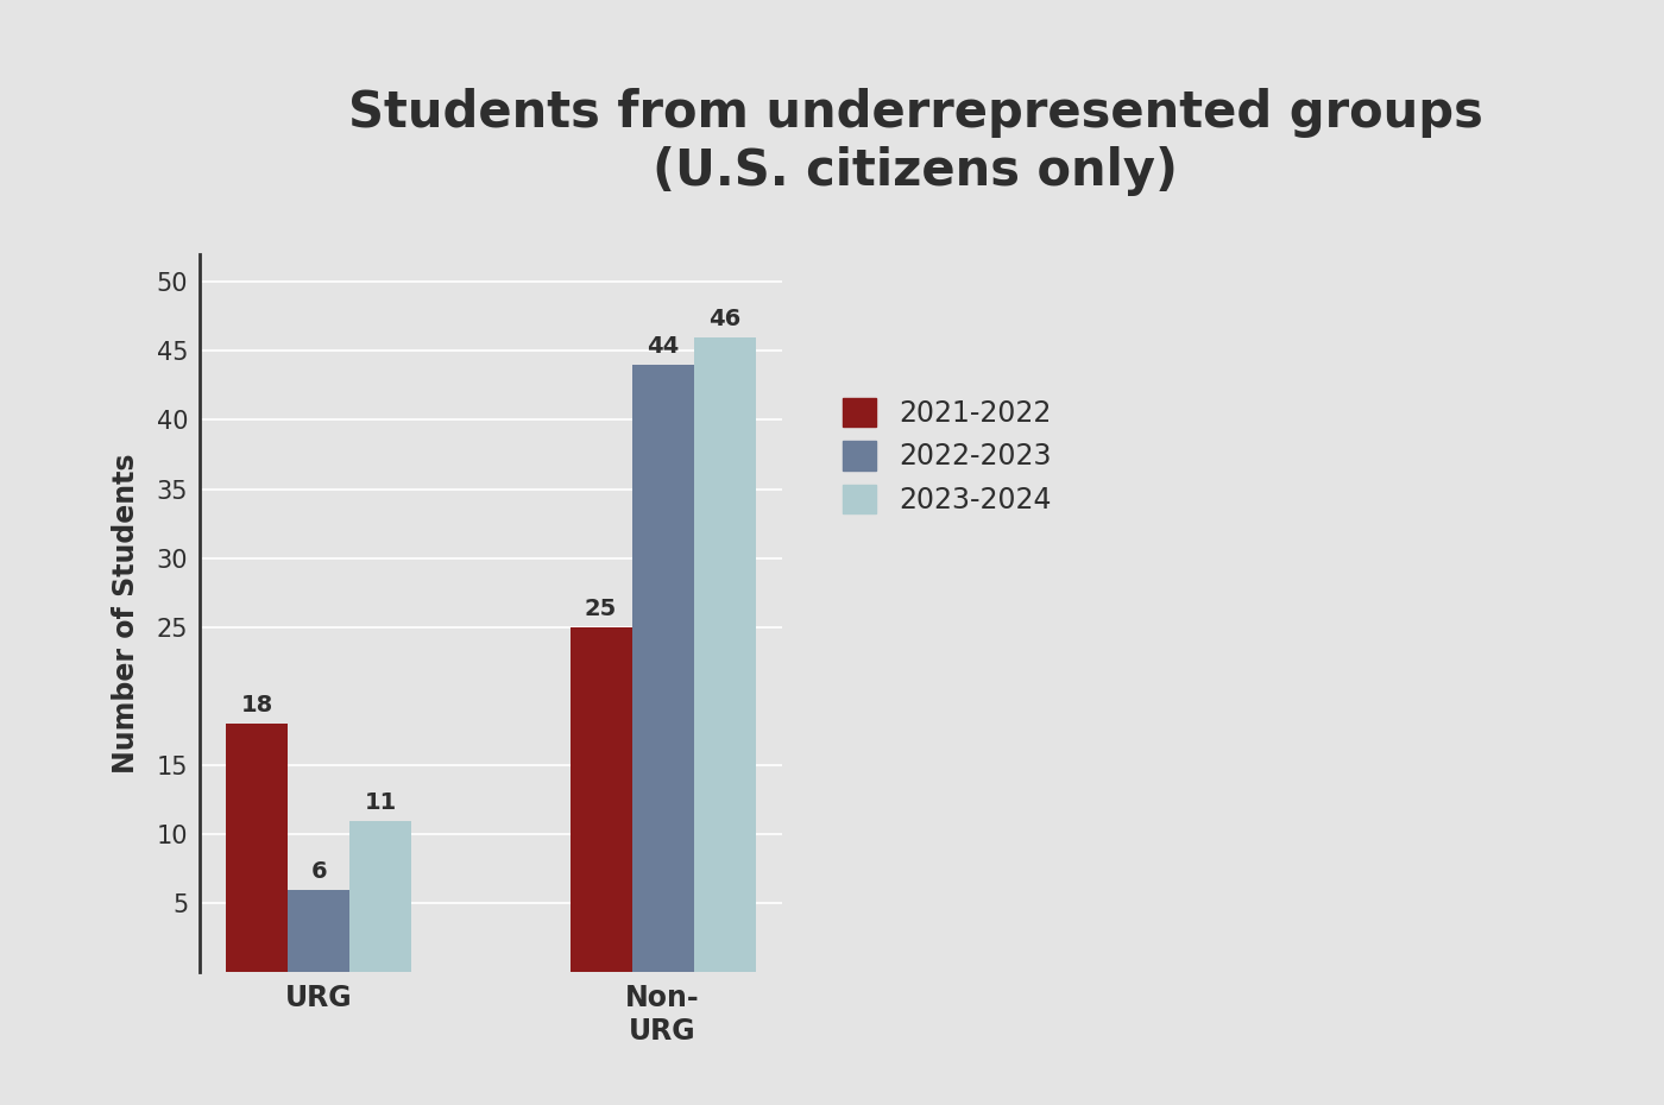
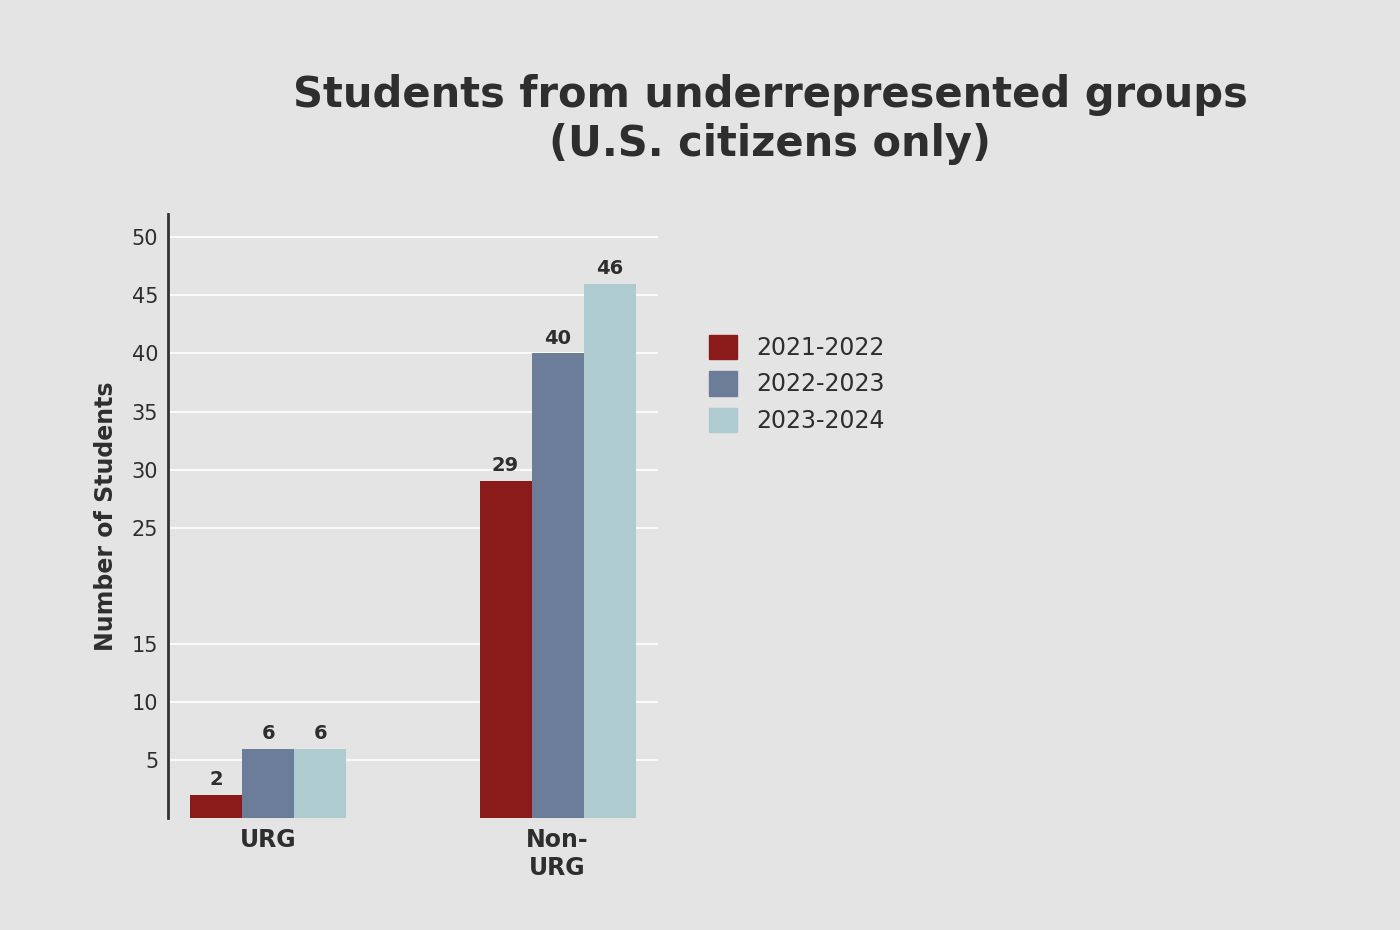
2021-2022/URG: 18 -> 2
2023-2024/URG: 11 -> 6
2021-2022/Non- URG: 25 -> 29
2022-2023/Non- URG: 44 -> 40
